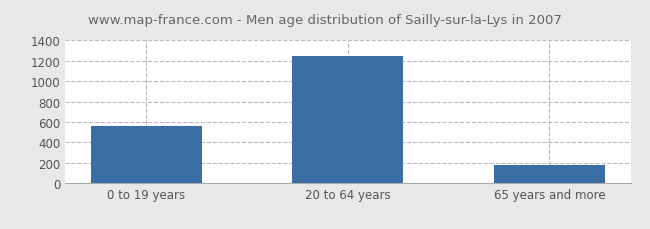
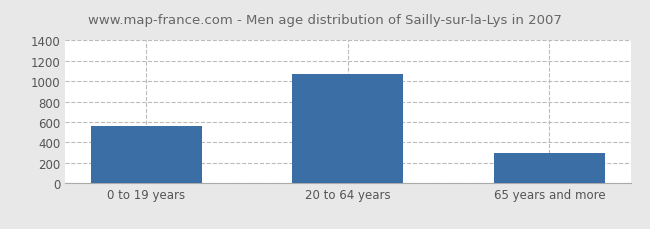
20 to 64 years: 1240 -> 1070
65 years and more: 180 -> 290
